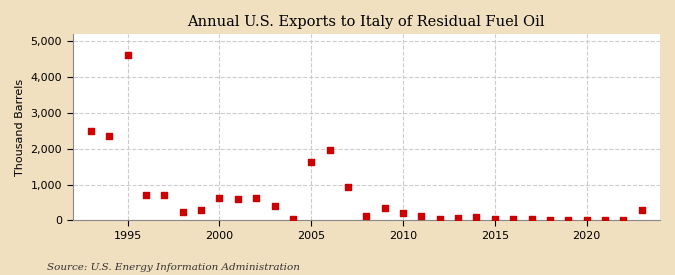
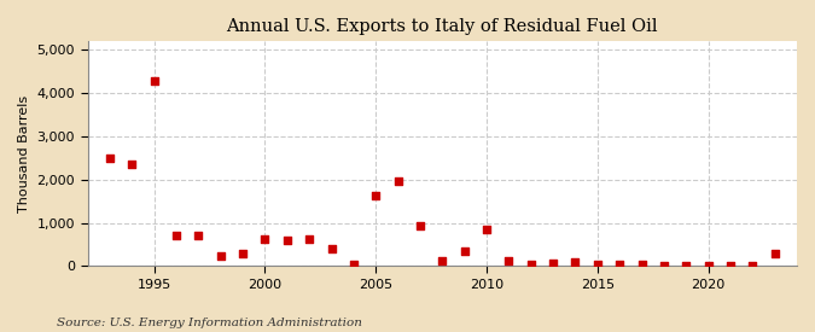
1995: 4,620 -> 4,300
2010: 200 -> 850
